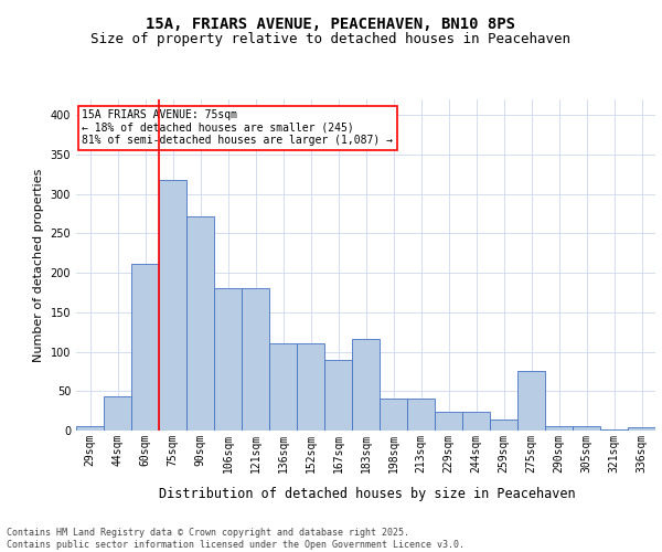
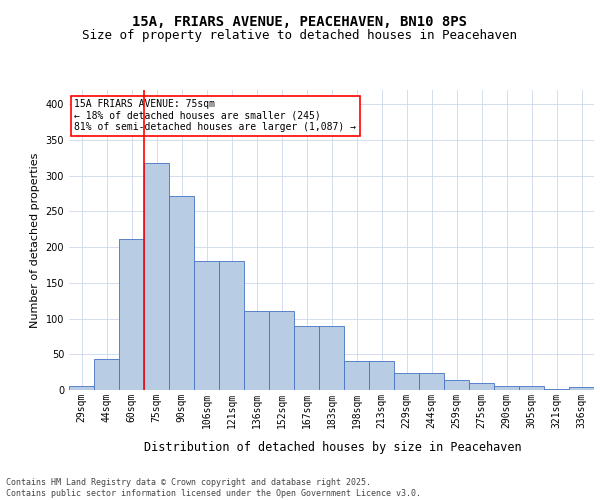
183sqm: 116 -> 90
275sqm: 76 -> 10
